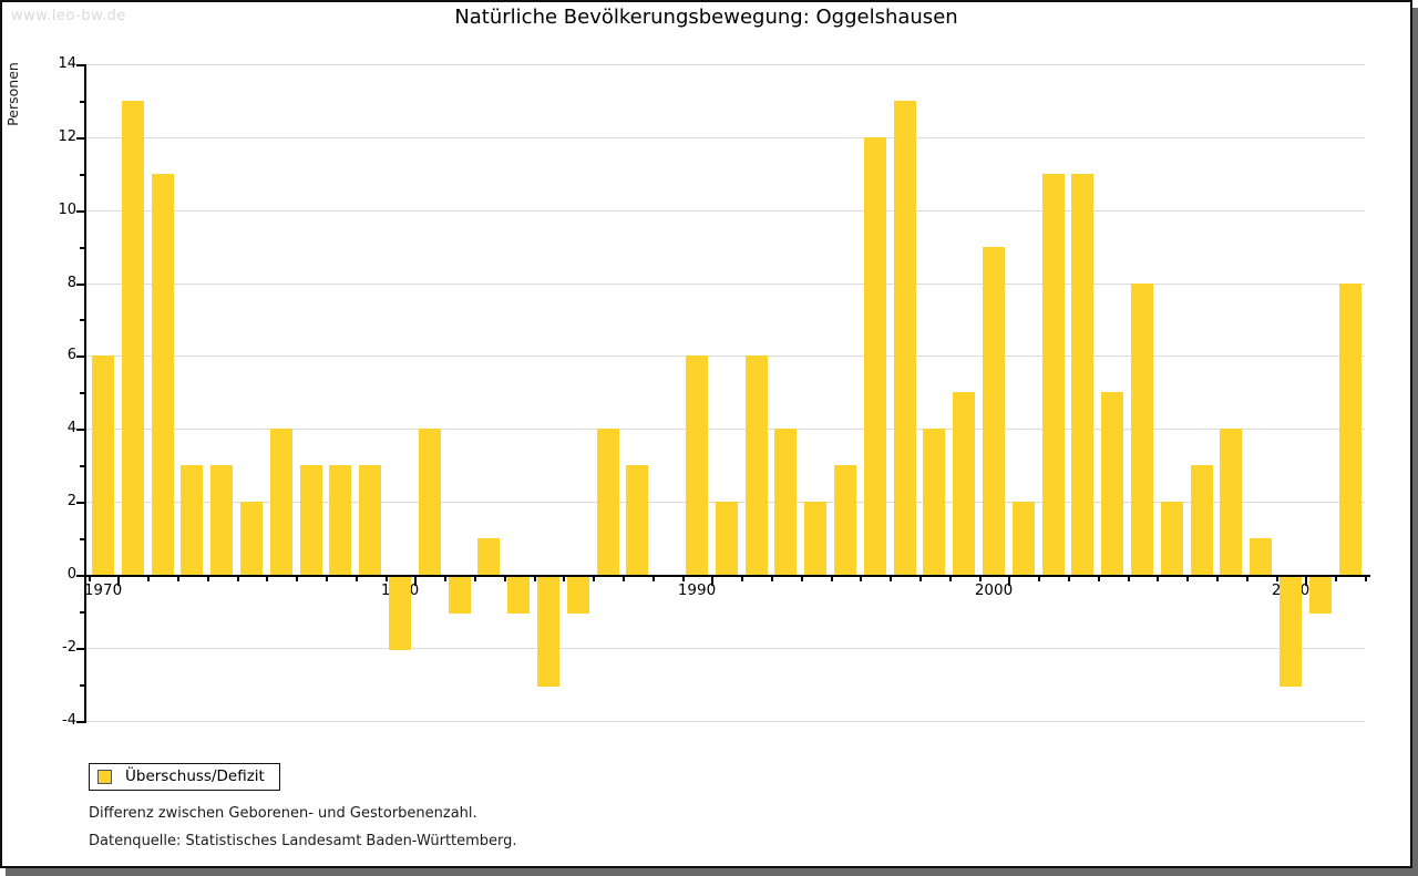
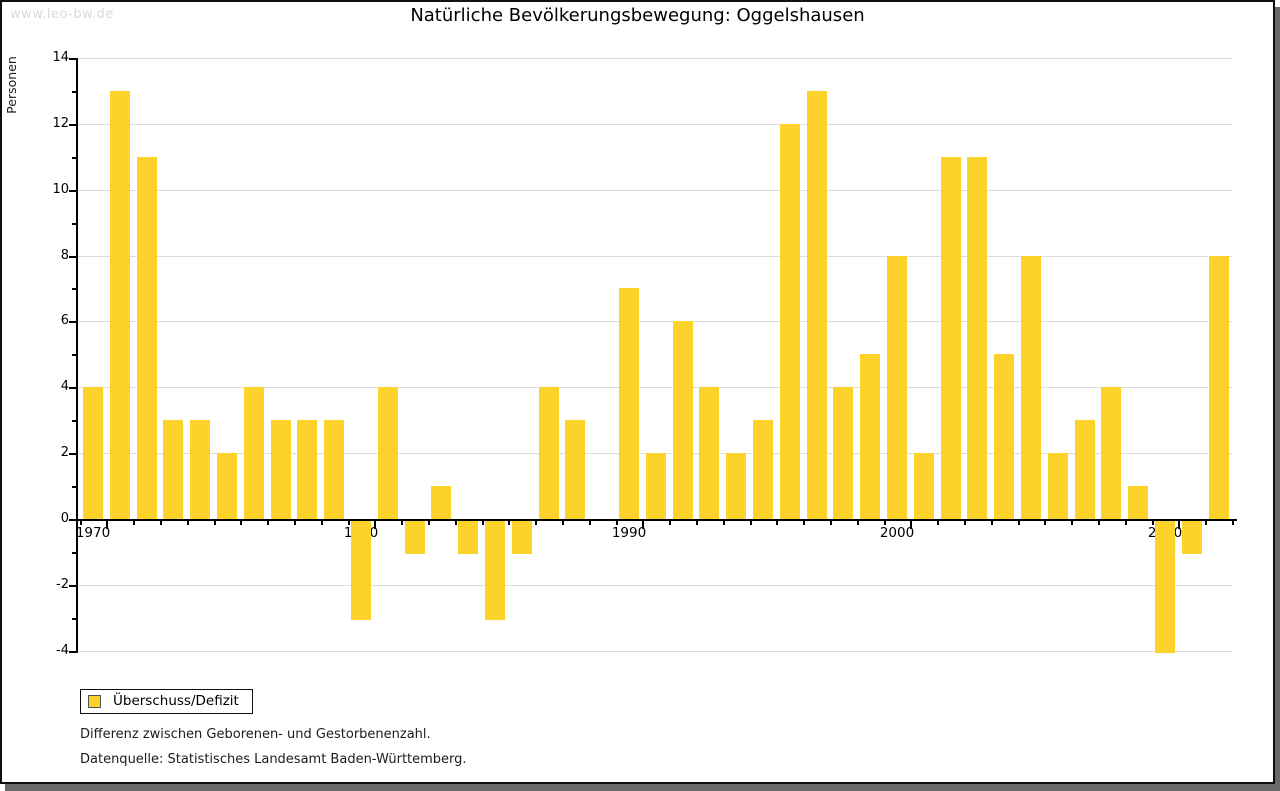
1970: 6 -> 4
1980: -2 -> -3
1990: 6 -> 7
2000: 9 -> 8
2010: -3 -> -4
